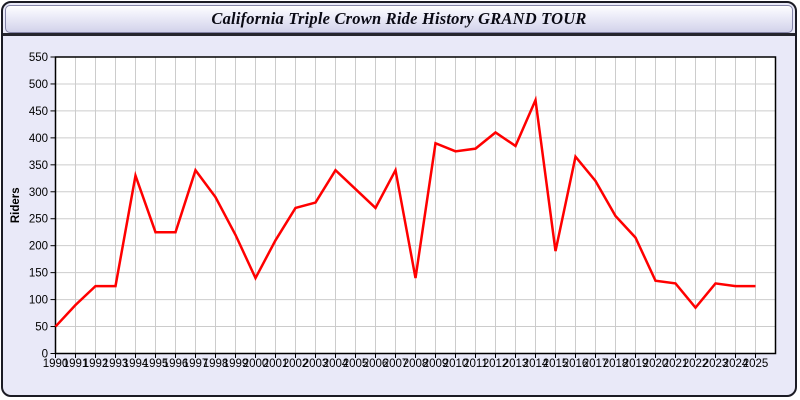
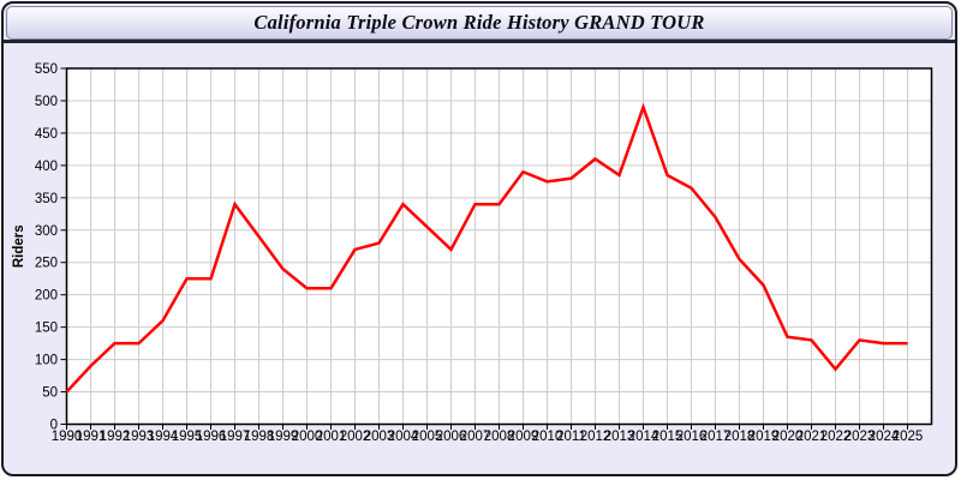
1994: 330 -> 160
1999: 220 -> 240
2000: 140 -> 210
2008: 140 -> 340
2014: 470 -> 490
2015: 190 -> 380
